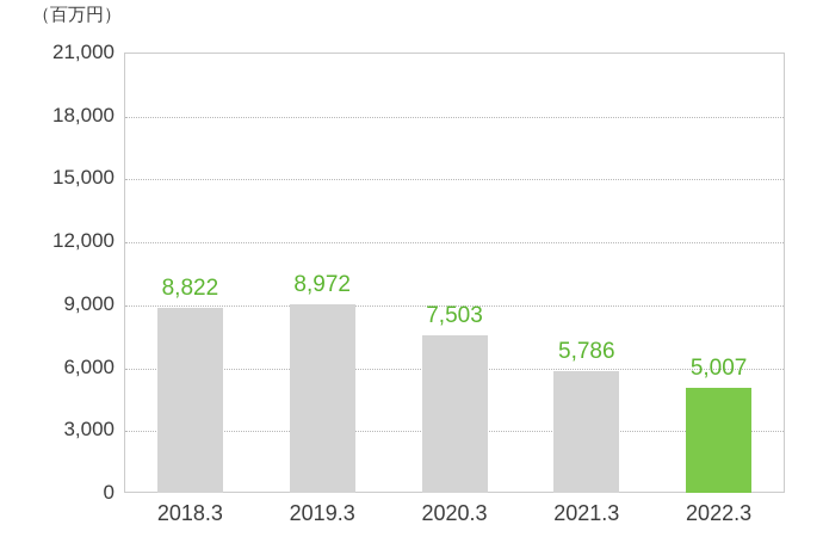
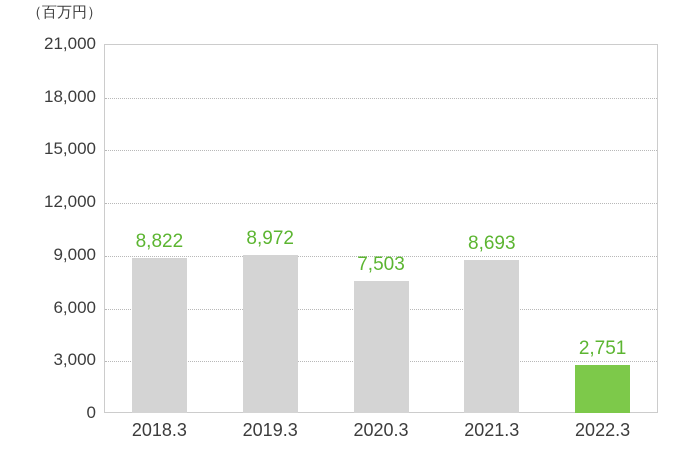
2021.3: 5,786 -> 8,693
2022.3: 5,007 -> 2,751
